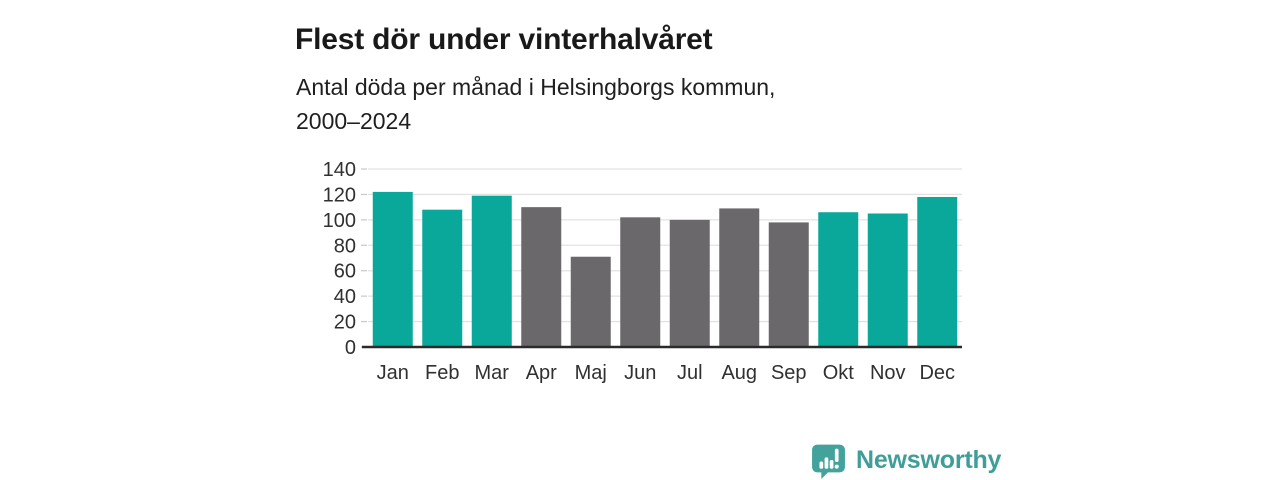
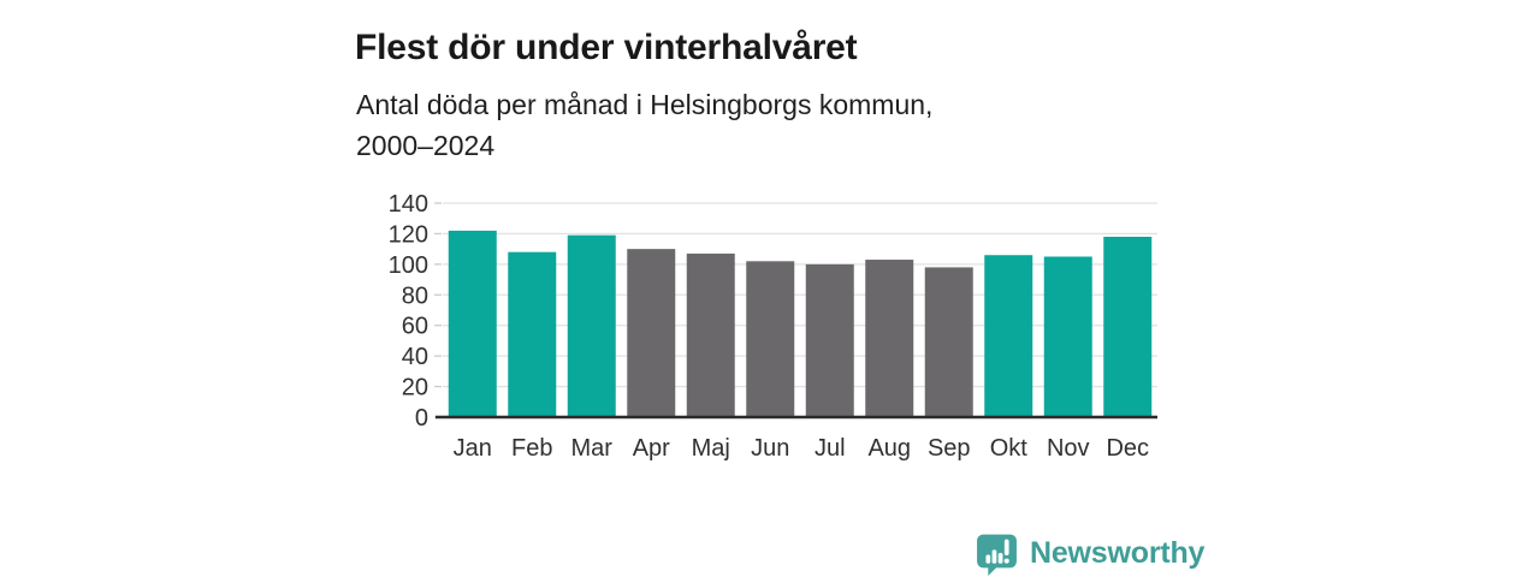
Maj: 71 -> 107
Aug: 109 -> 103
